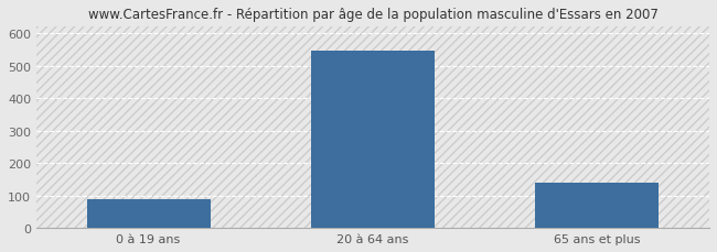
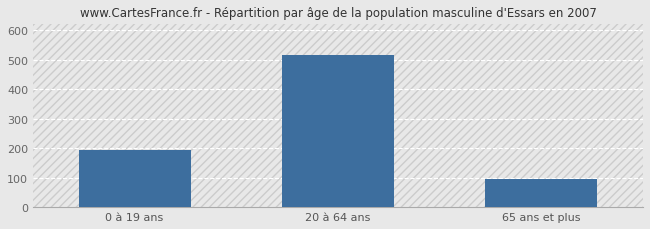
0 à 19 ans: 90 -> 195
20 à 64 ans: 545 -> 515
65 ans et plus: 140 -> 97
